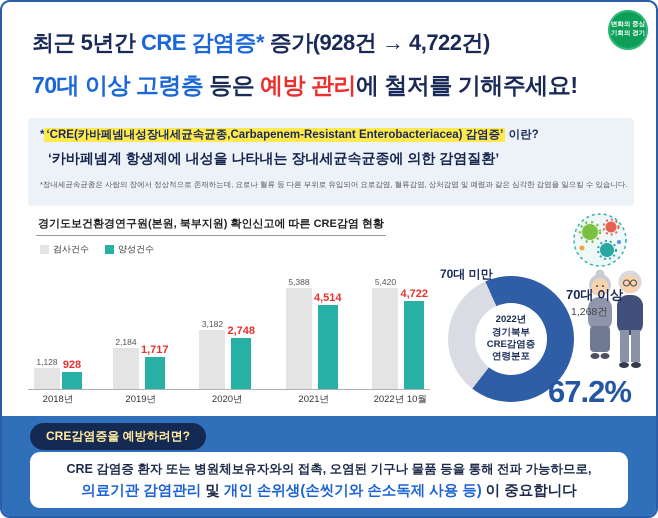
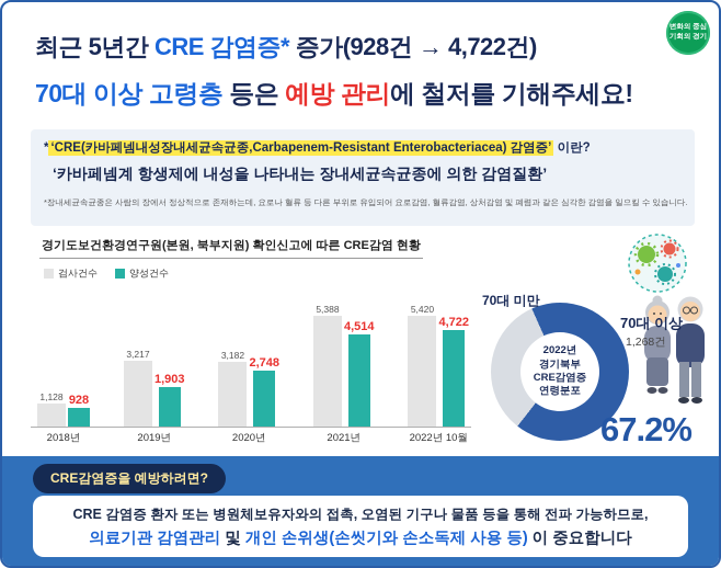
경기도보건환경연구원(본원, 북부지원) 확인신고에 따른 CRE감염 현황/검사건수/2019년: 2,184 -> 3,217
경기도보건환경연구원(본원, 북부지원) 확인신고에 따른 CRE감염 현황/양성건수/2019년: 1,717 -> 1,903
